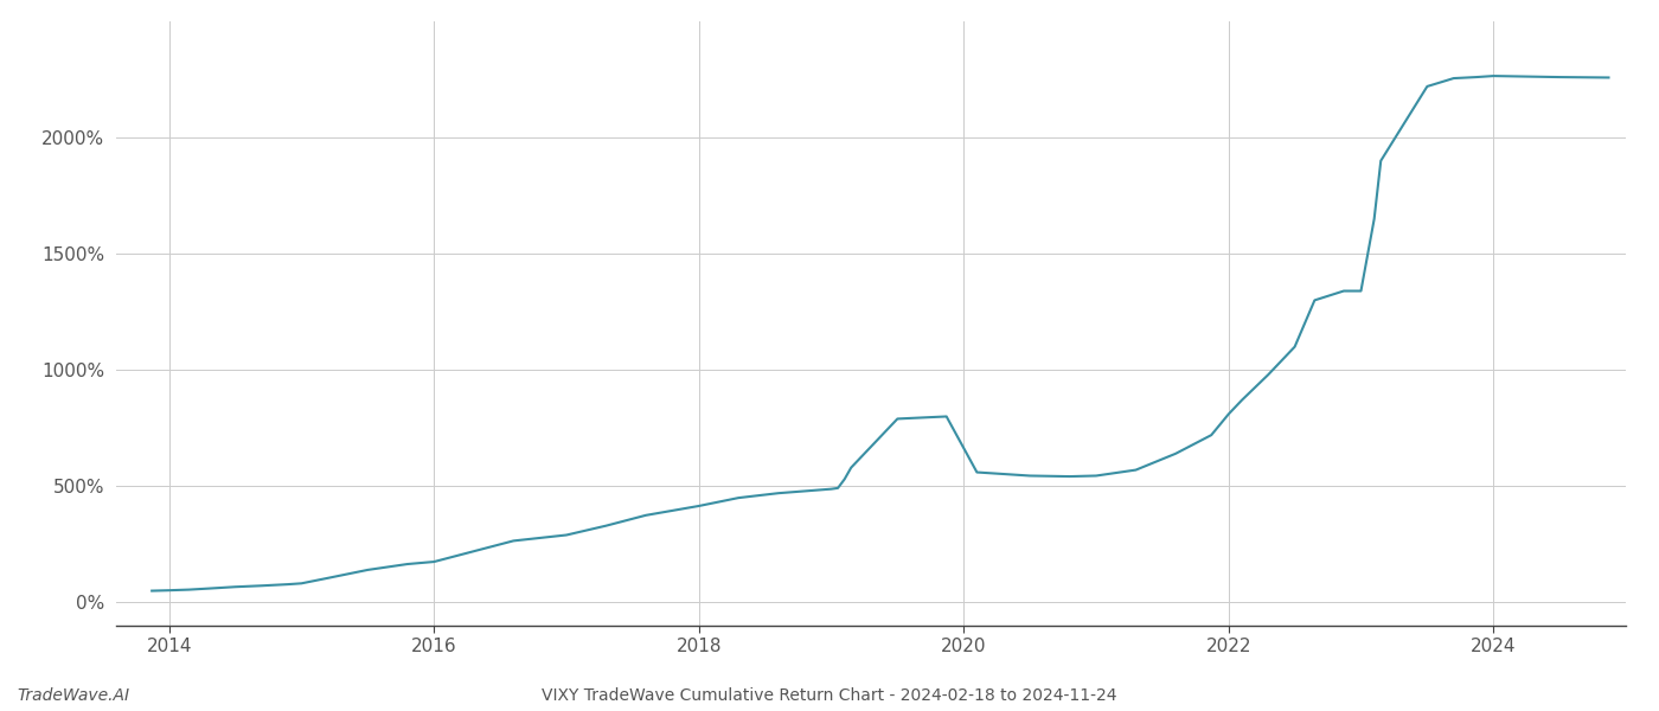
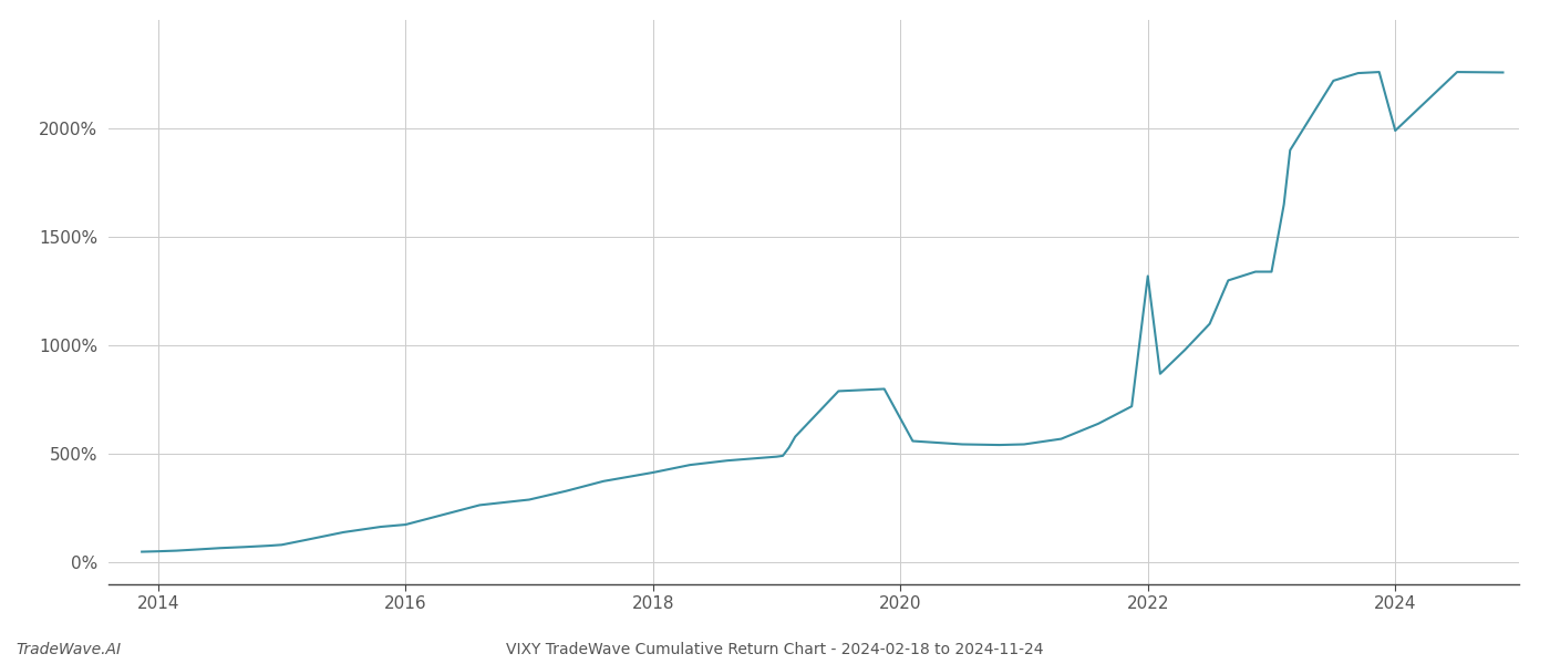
2022: 810% -> 1320%
2024: 2260% -> 1990%
